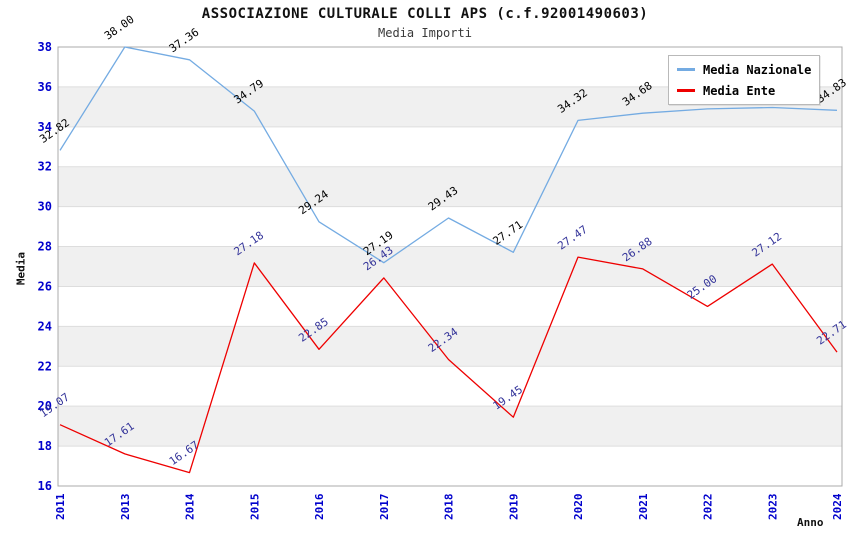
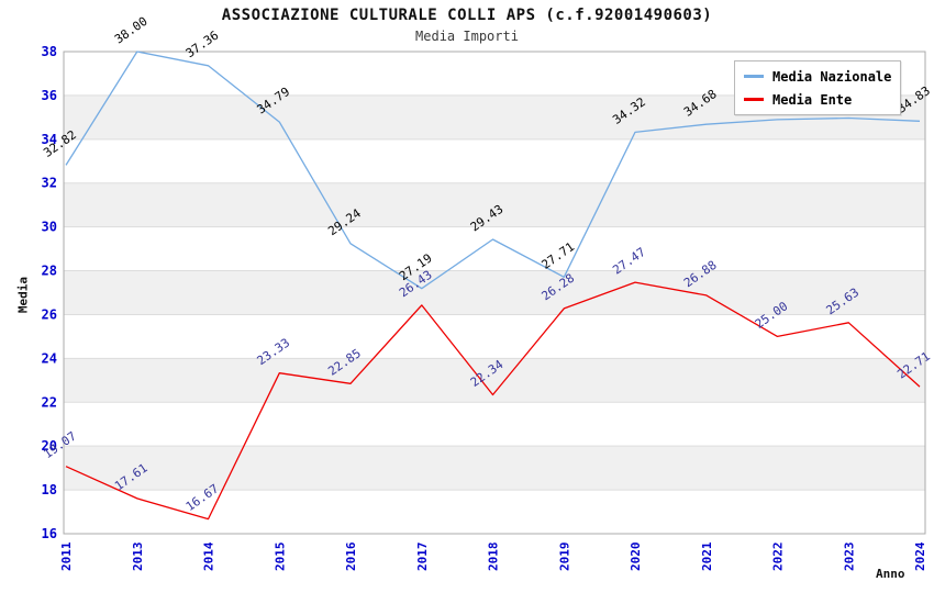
Media Ente/2015: 27.18 -> 23.33
Media Ente/2019: 19.45 -> 26.28
Media Ente/2023: 27.12 -> 25.63
